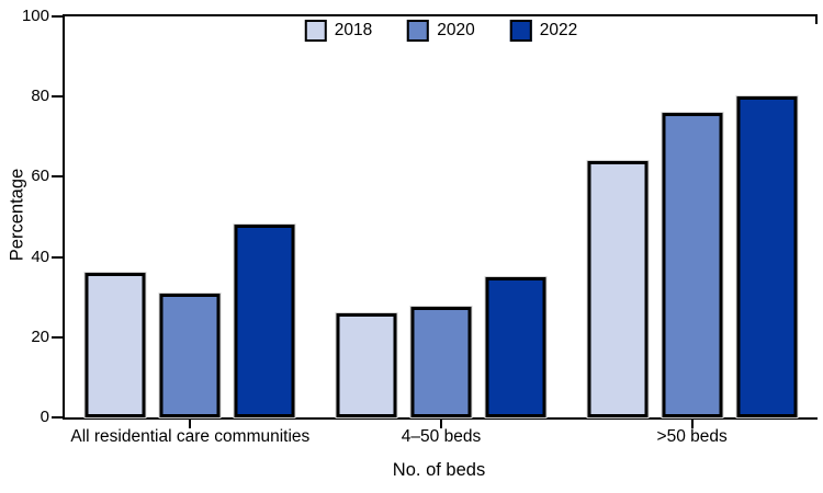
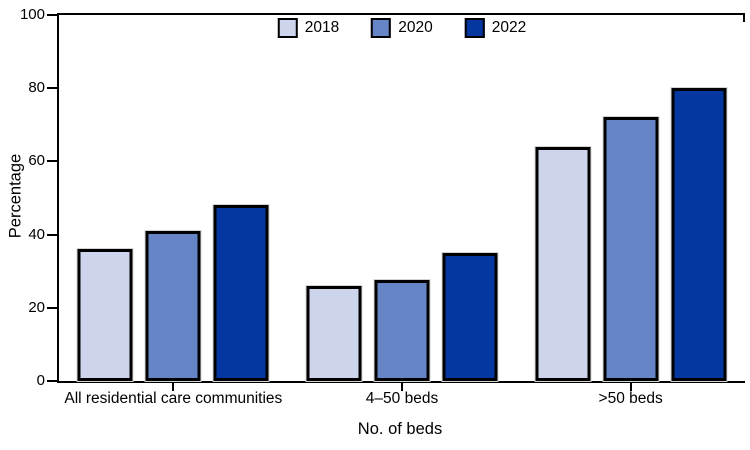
2020/All residential care communities: 31 -> 41
2020/>50 beds: 76 -> 72
